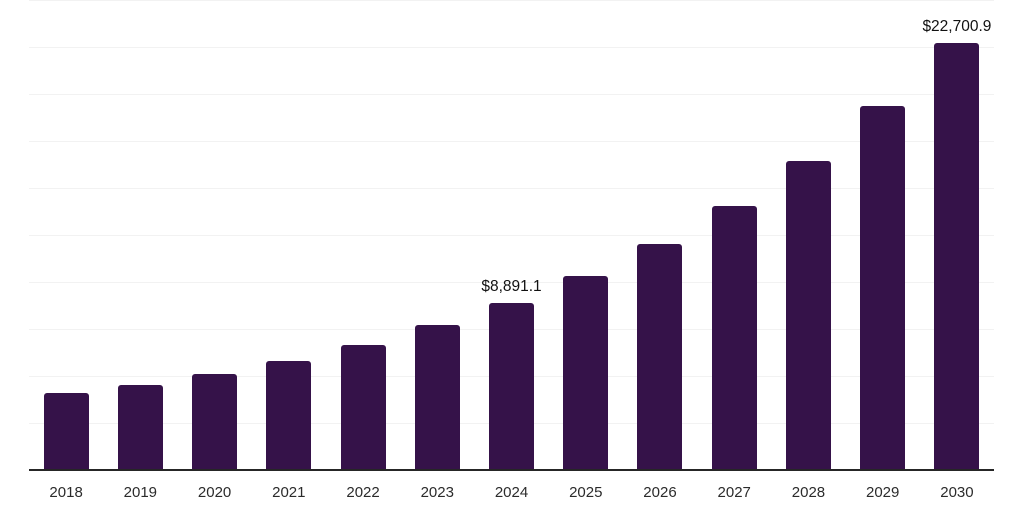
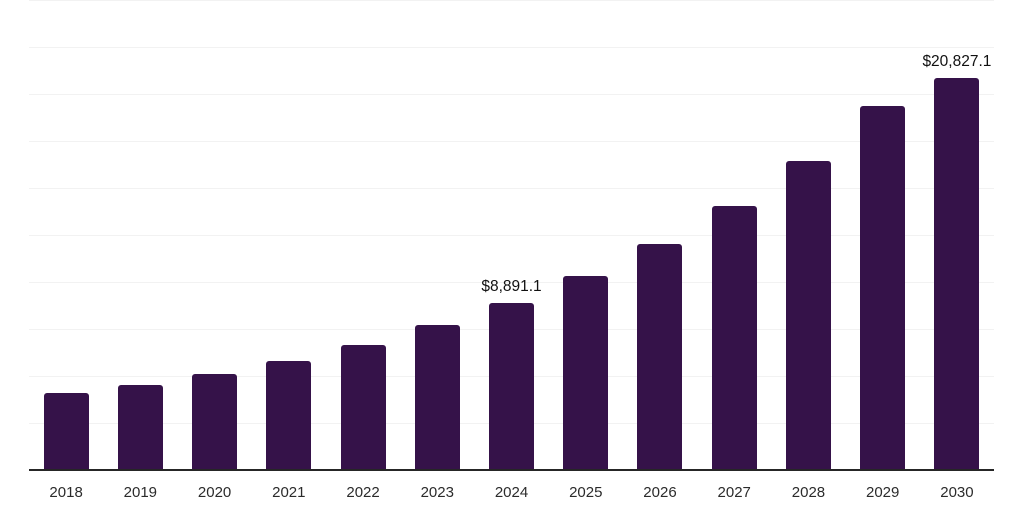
2030: $22,700.9 -> $20,827.1
